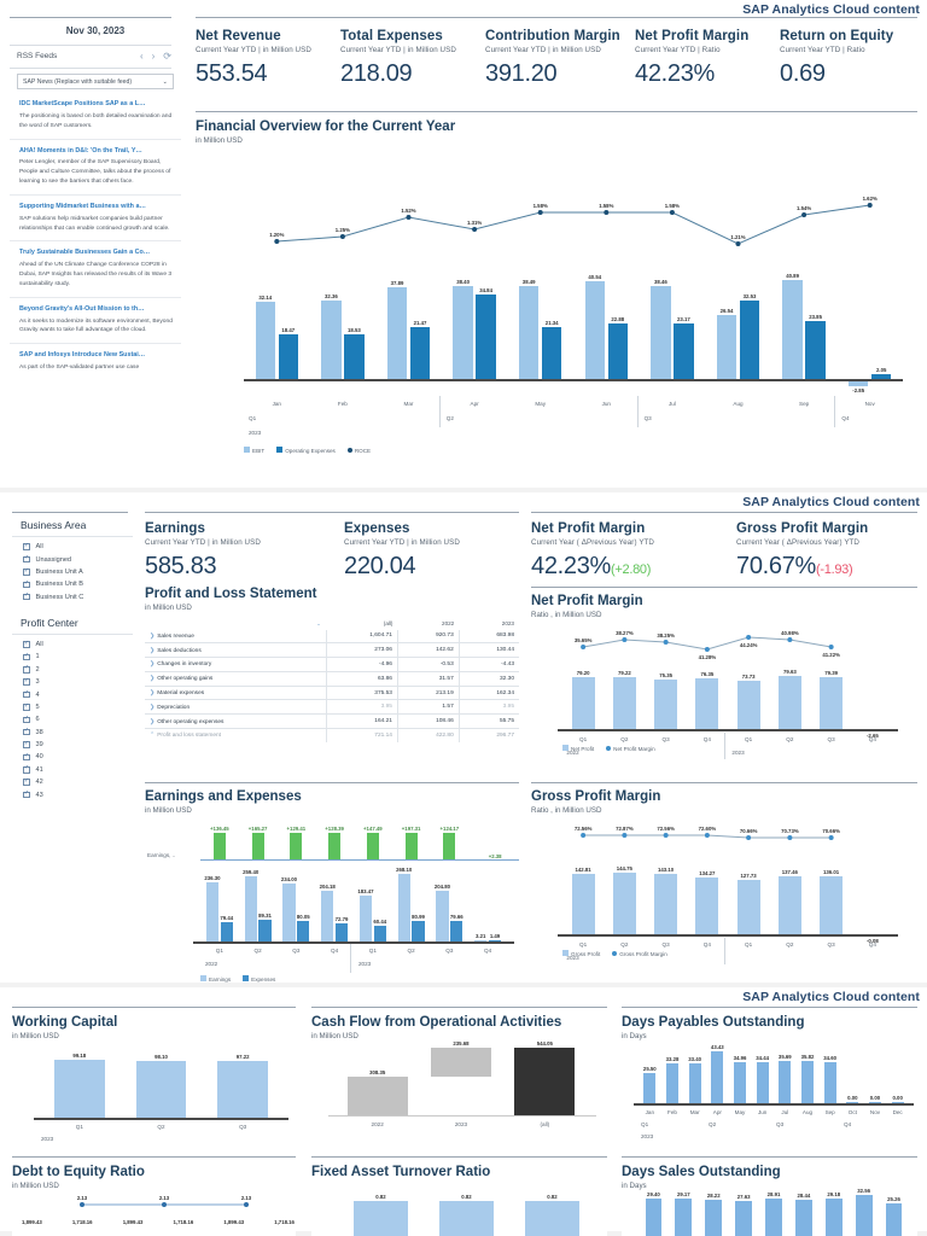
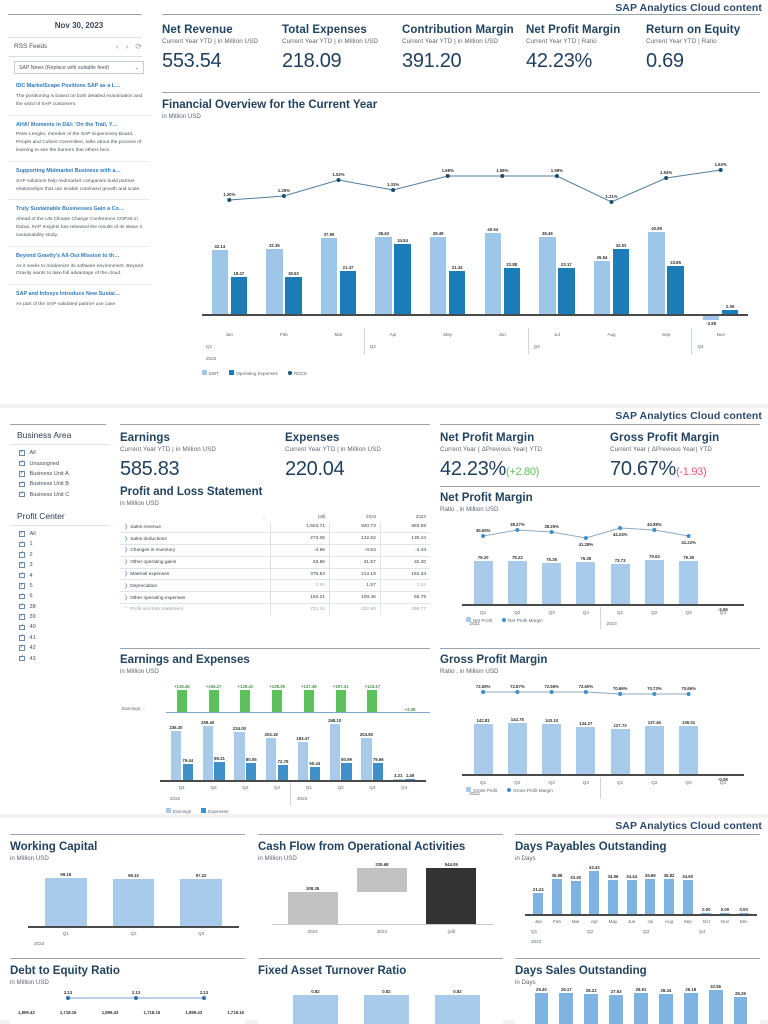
Days Payables Outstanding/Jan: 25.50 -> 21.24
Days Payables Outstanding/Feb: 33.28 -> 35.98
